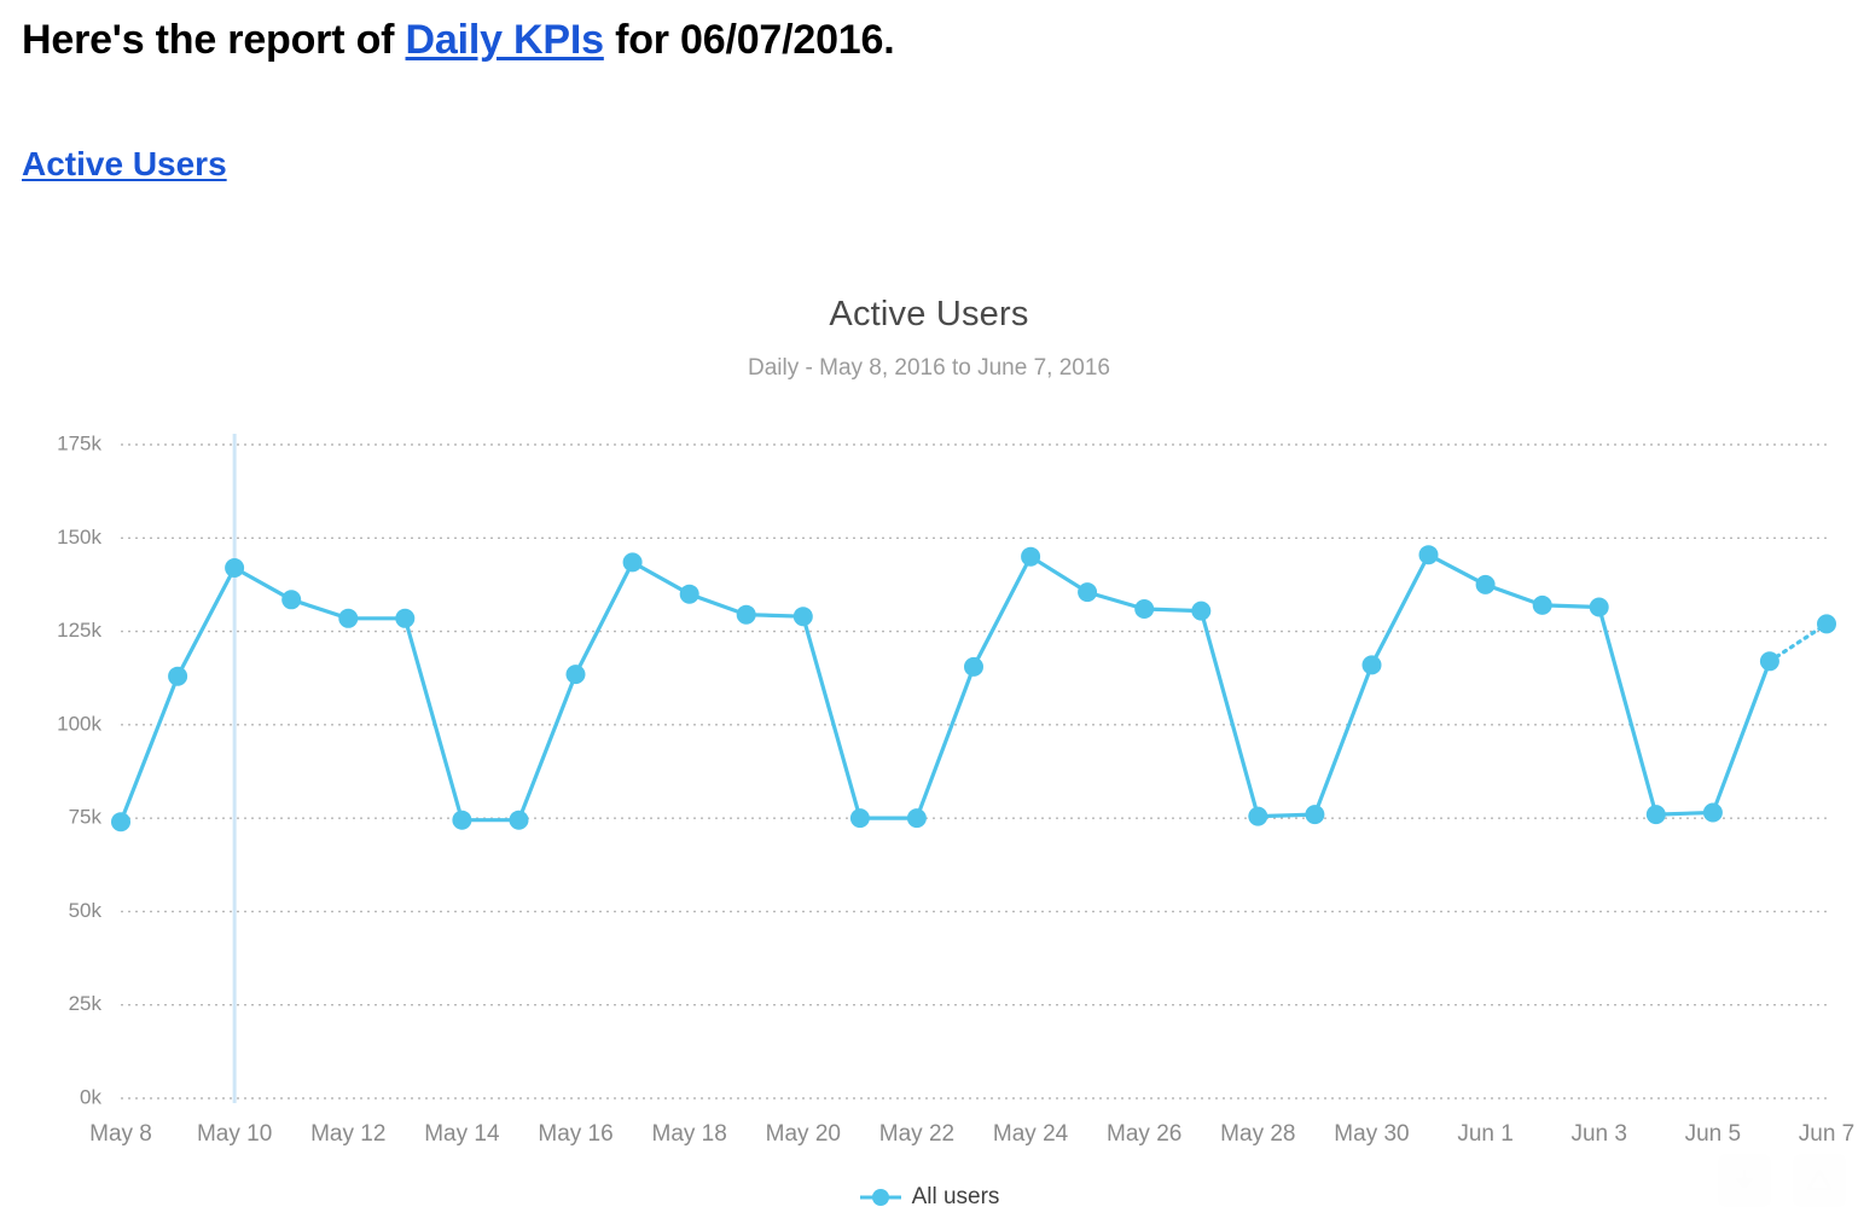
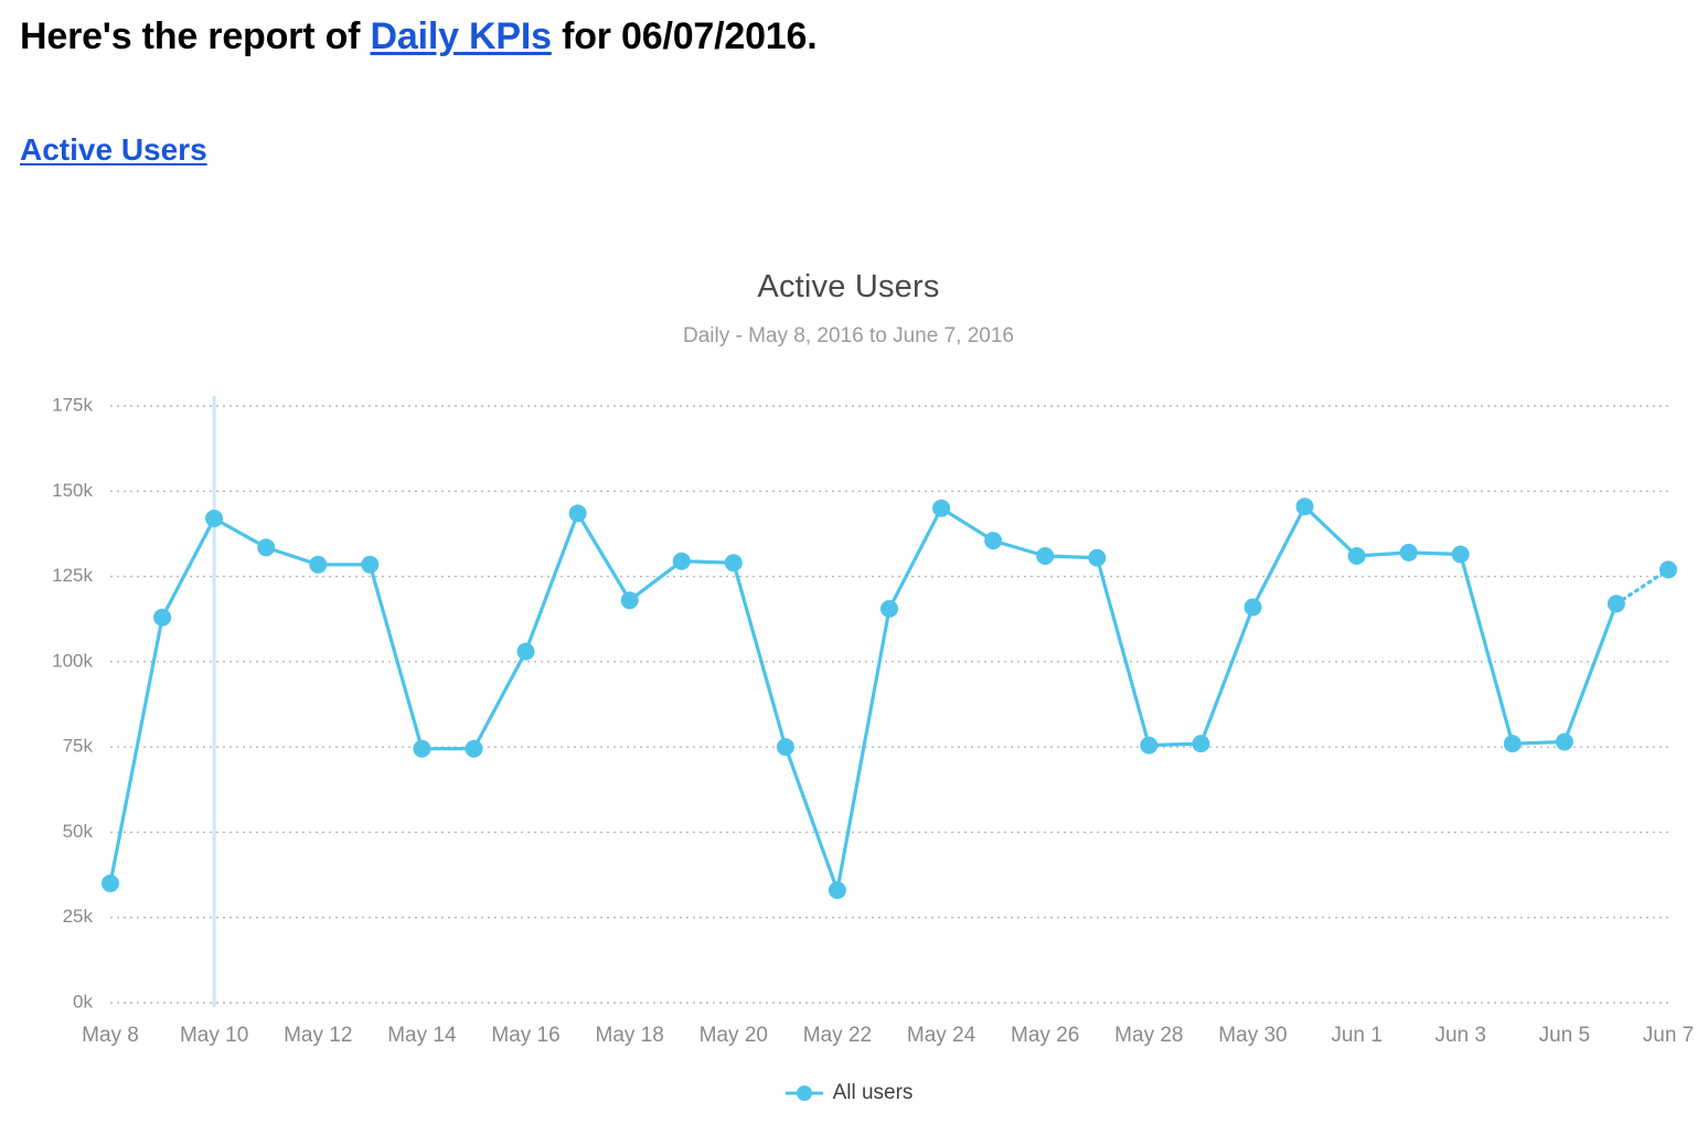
May 8: 74k -> 35k
May 16: 114k -> 103k
May 18: 135k -> 118k
May 22: 75k -> 33k
Jun 1: 138k -> 131k
